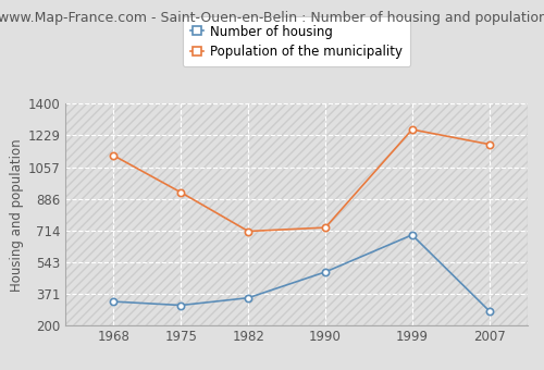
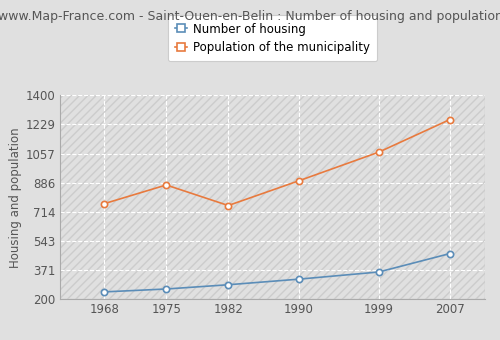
Number of housing/1968: 330 -> 240
Population of the municipality/1968: 1120 -> 760
Number of housing/1975: 310 -> 260
Population of the municipality/1975: 920 -> 870
Number of housing/1982: 350 -> 280
Population of the municipality/1982: 710 -> 750
Number of housing/1990: 490 -> 320
Population of the municipality/1990: 730 -> 900
Number of housing/1999: 690 -> 360
Population of the municipality/1999: 1260 -> 1060
Number of housing/2007: 280 -> 470
Population of the municipality/2007: 1180 -> 1260
